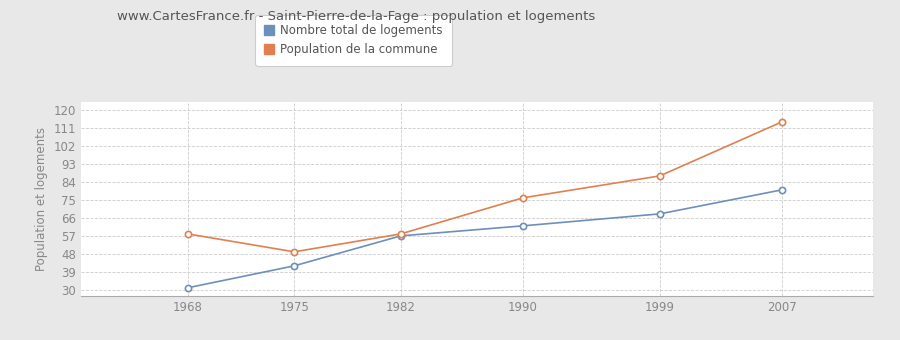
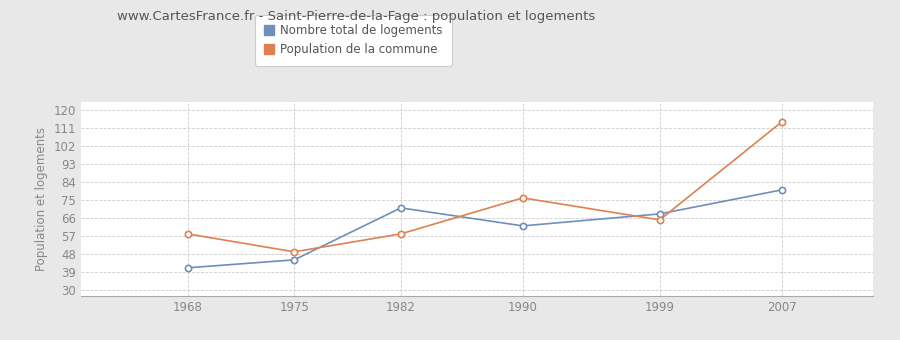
Nombre total de logements/1968: 31 -> 41
Nombre total de logements/1975: 42 -> 45
Nombre total de logements/1982: 57 -> 71
Population de la commune/1999: 87 -> 65
